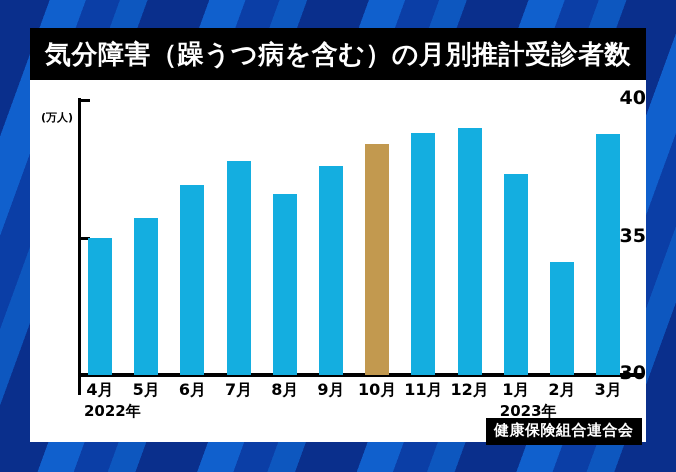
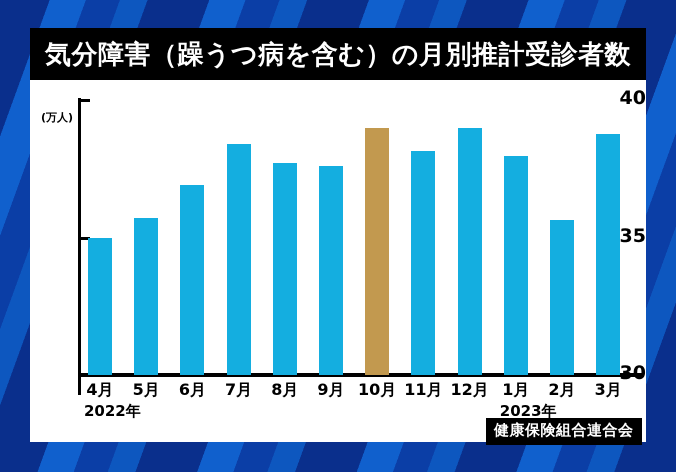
7月: 37.8 -> 38.4
8月: 36.6 -> 37.7
10月: 38.4 -> 39.0
11月: 38.8 -> 38.1
1月: 37.3 -> 38.0
2月: 34.1 -> 35.6
